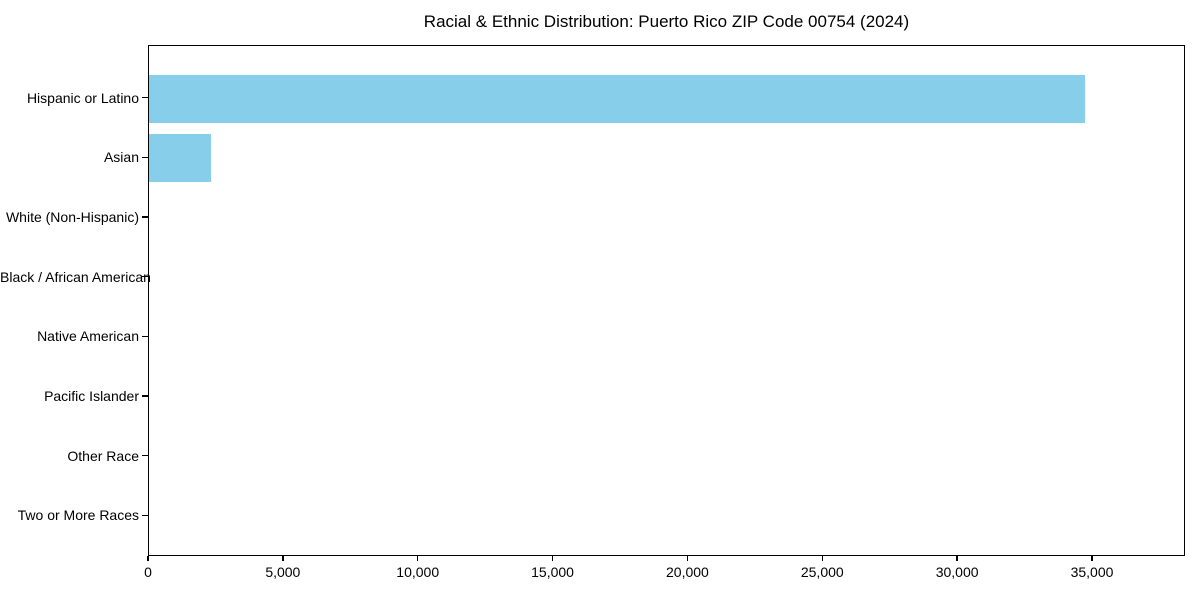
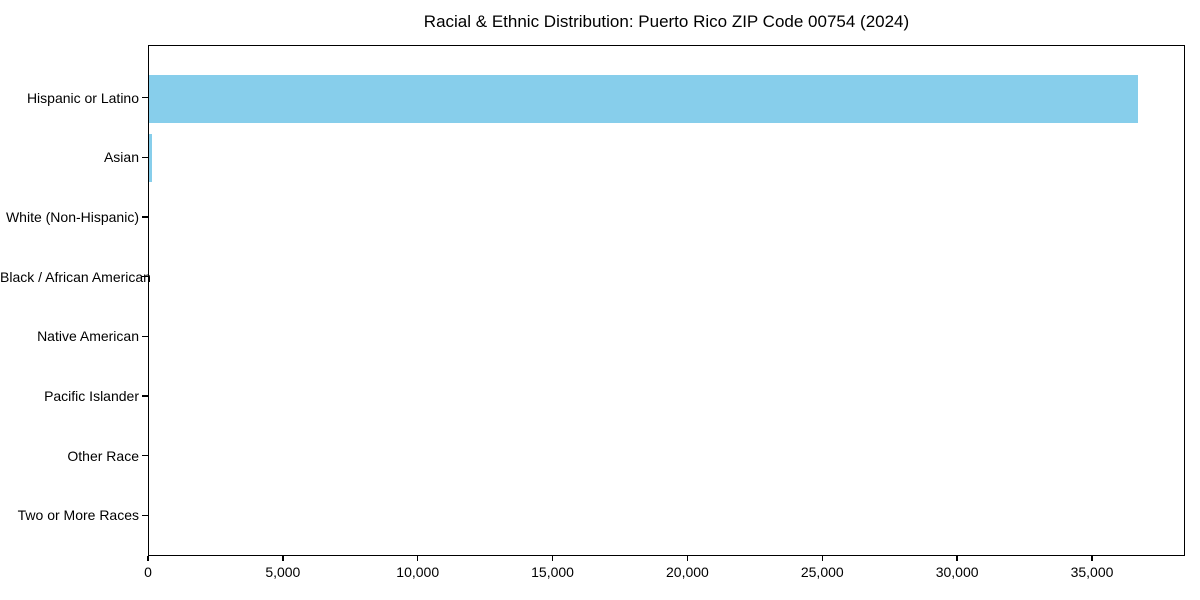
Hispanic or Latino: 34700 -> 36700
Asian: 2300 -> 100
